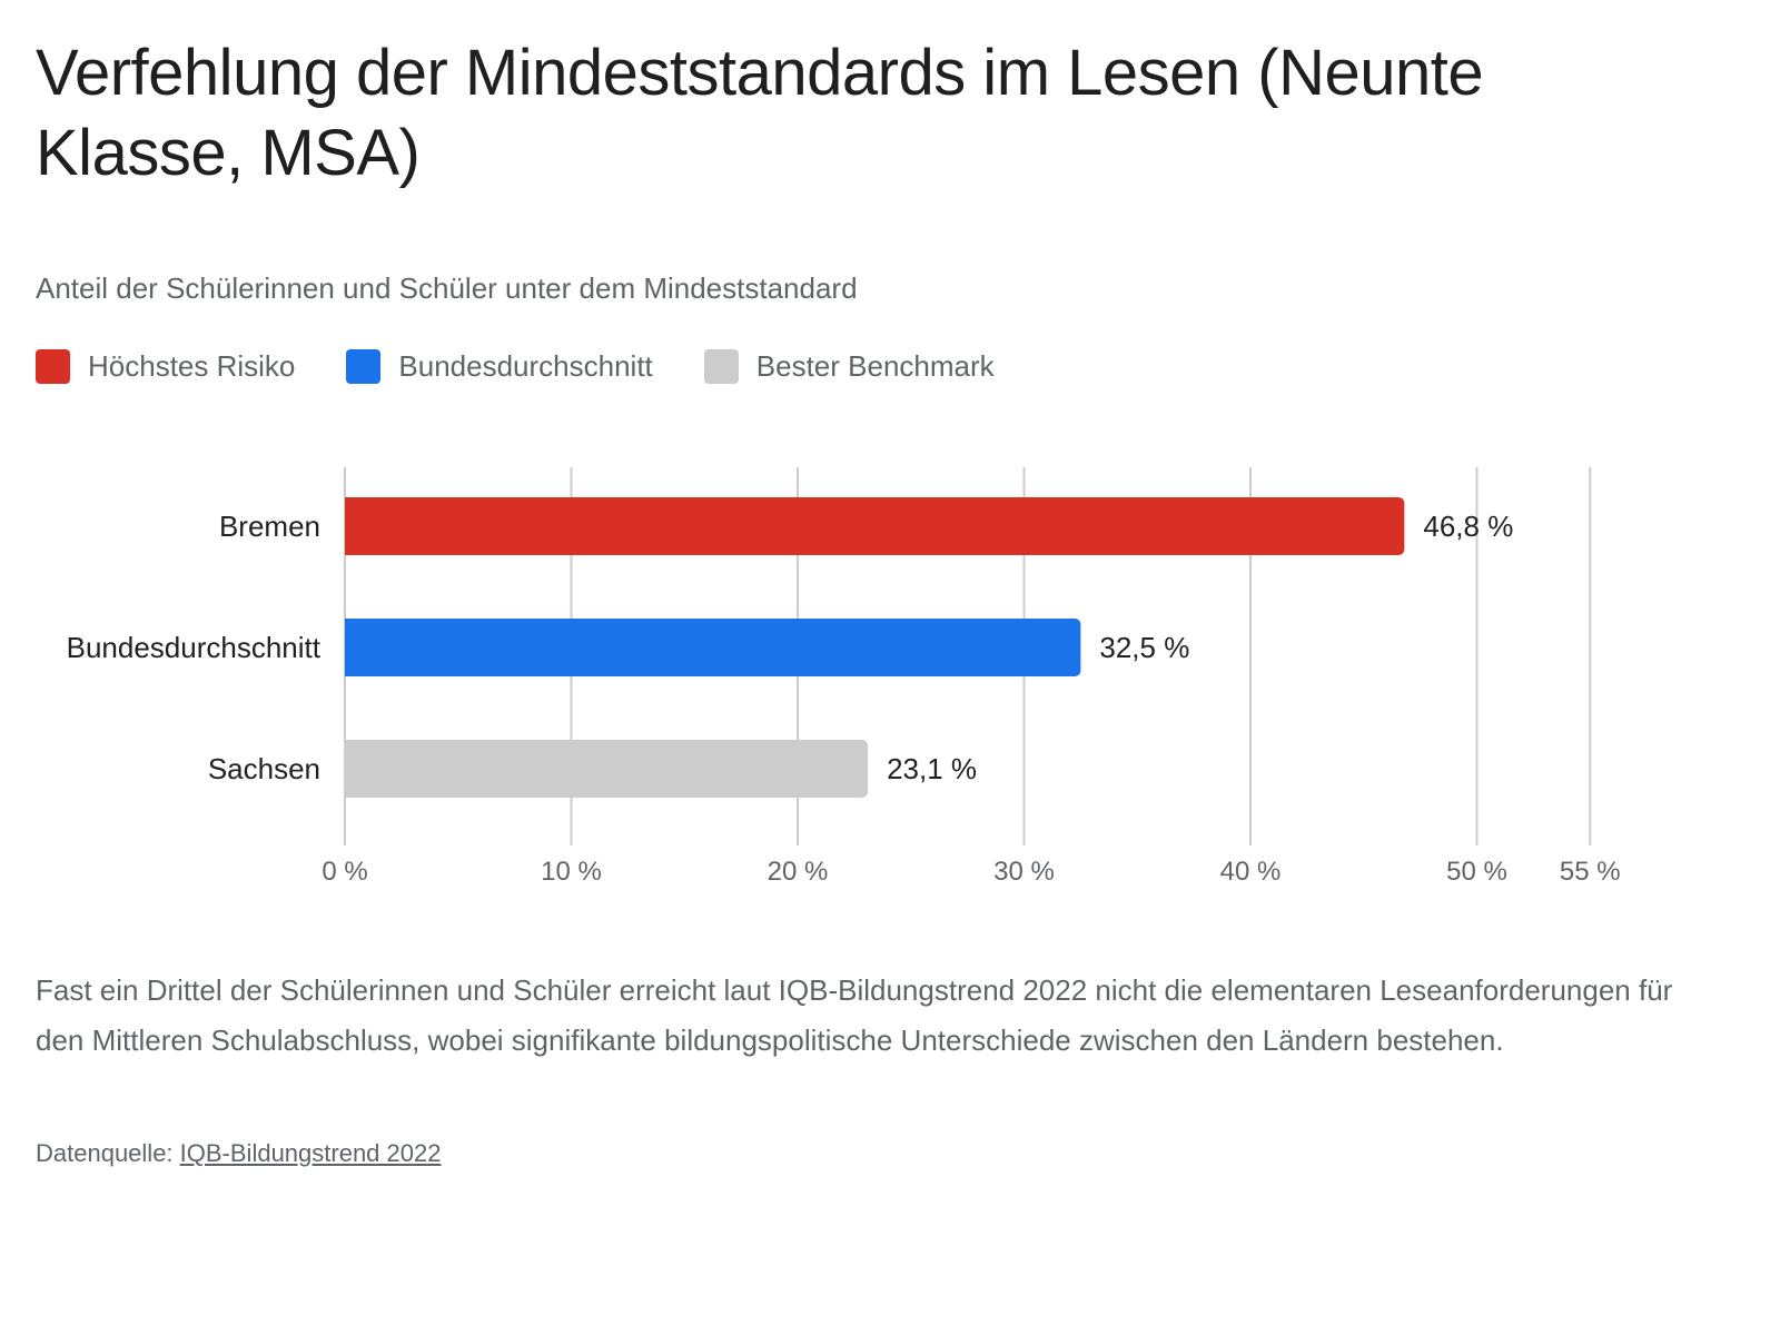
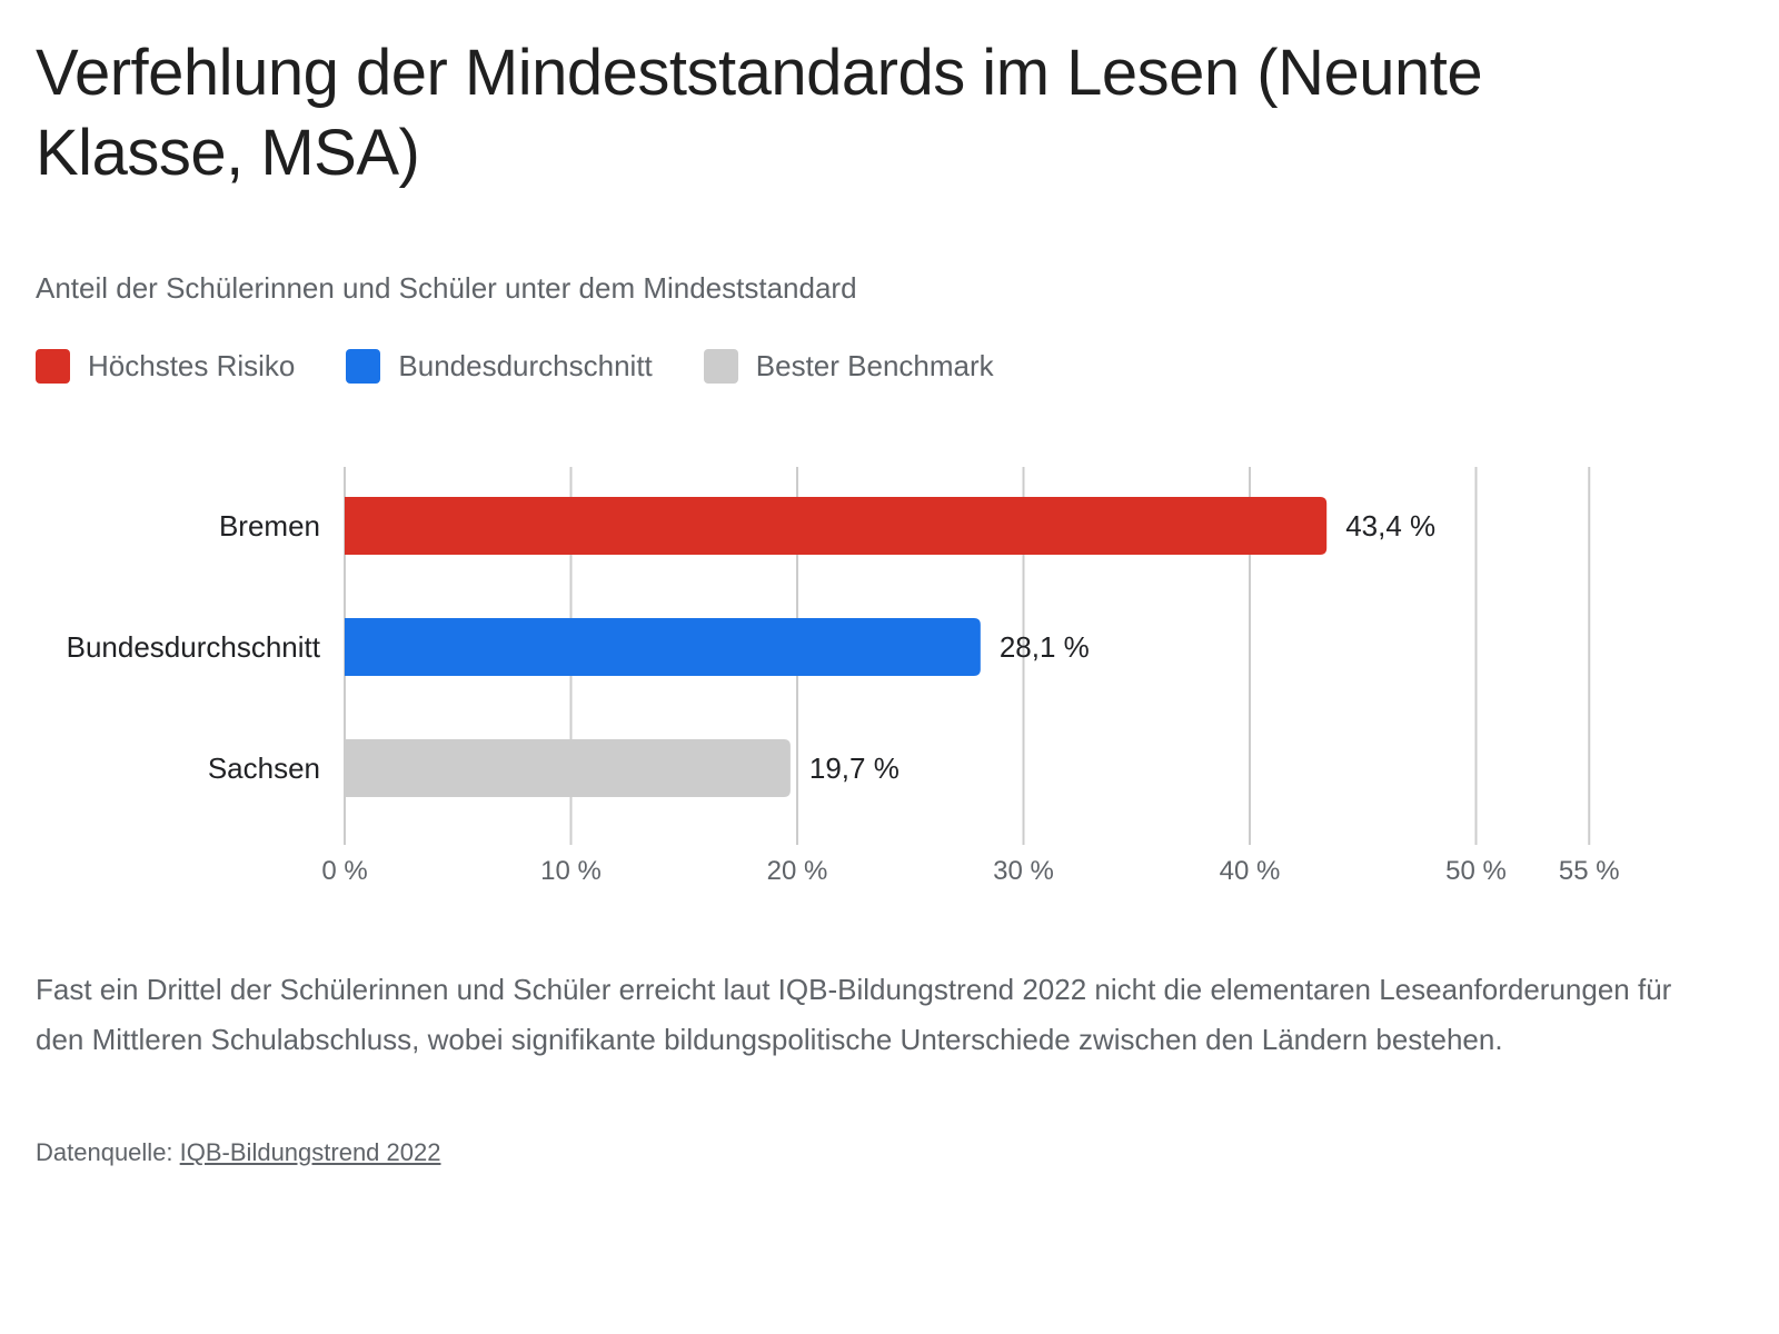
Bremen: 46,8 -> 43,4
Bundesdurchschnitt: 32,5 -> 28,1
Sachsen: 23,1 -> 19,7
